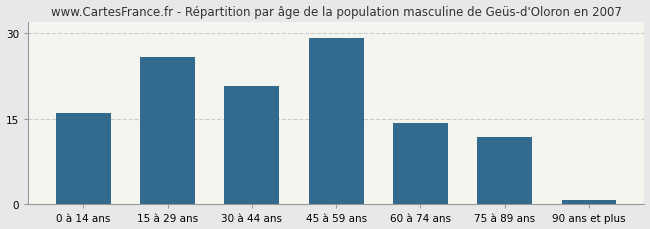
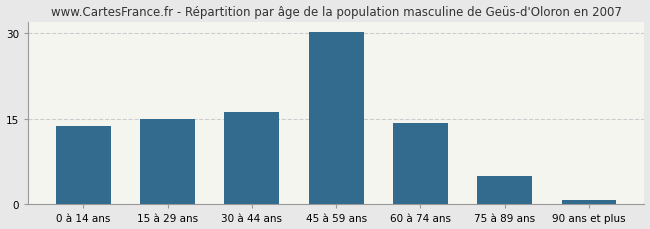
0 à 14 ans: 16.0 -> 13.8
15 à 29 ans: 25.8 -> 15.0
30 à 44 ans: 20.8 -> 16.2
45 à 59 ans: 29.2 -> 30.2
75 à 89 ans: 11.8 -> 5.0
